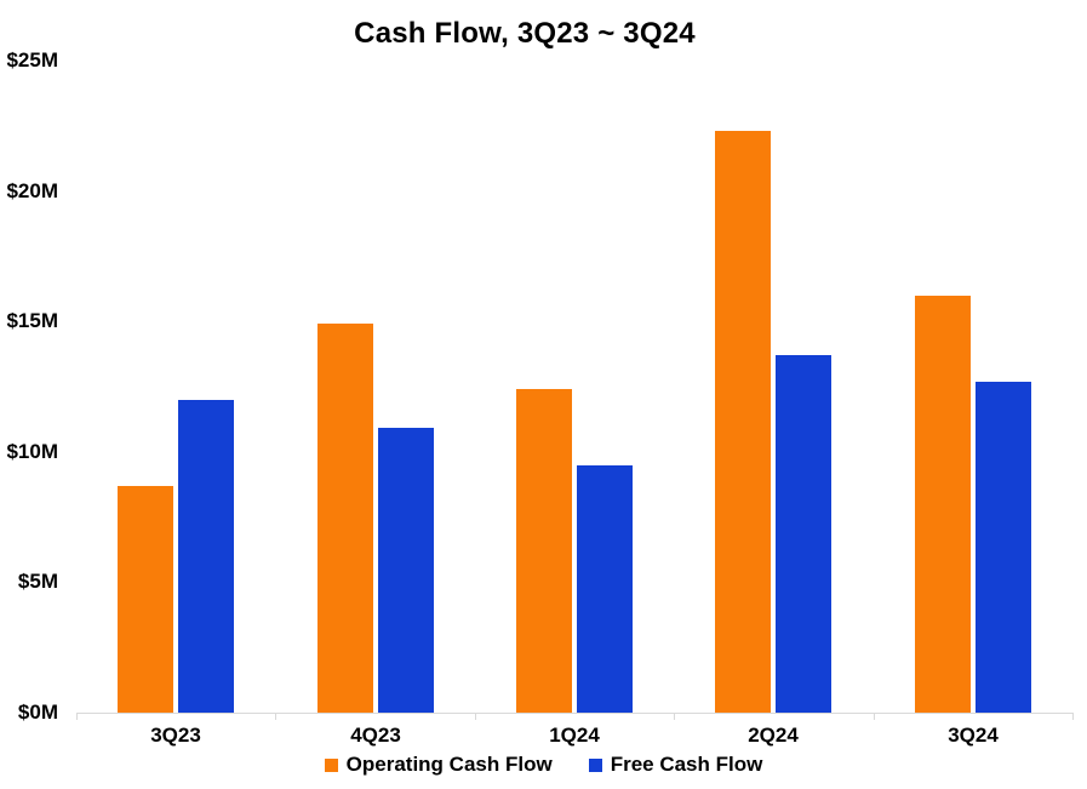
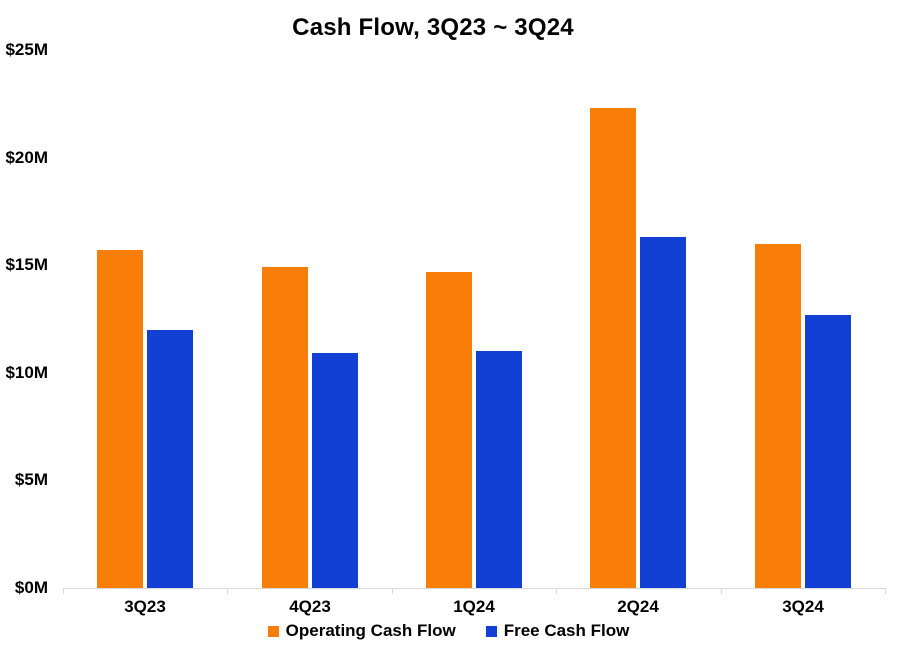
Operating Cash Flow/3Q23: $8.7M -> $15.7M
Operating Cash Flow/1Q24: $12.4M -> $14.7M
Free Cash Flow/1Q24: $9.5M -> $11.0M
Free Cash Flow/2Q24: $13.7M -> $16.3M
